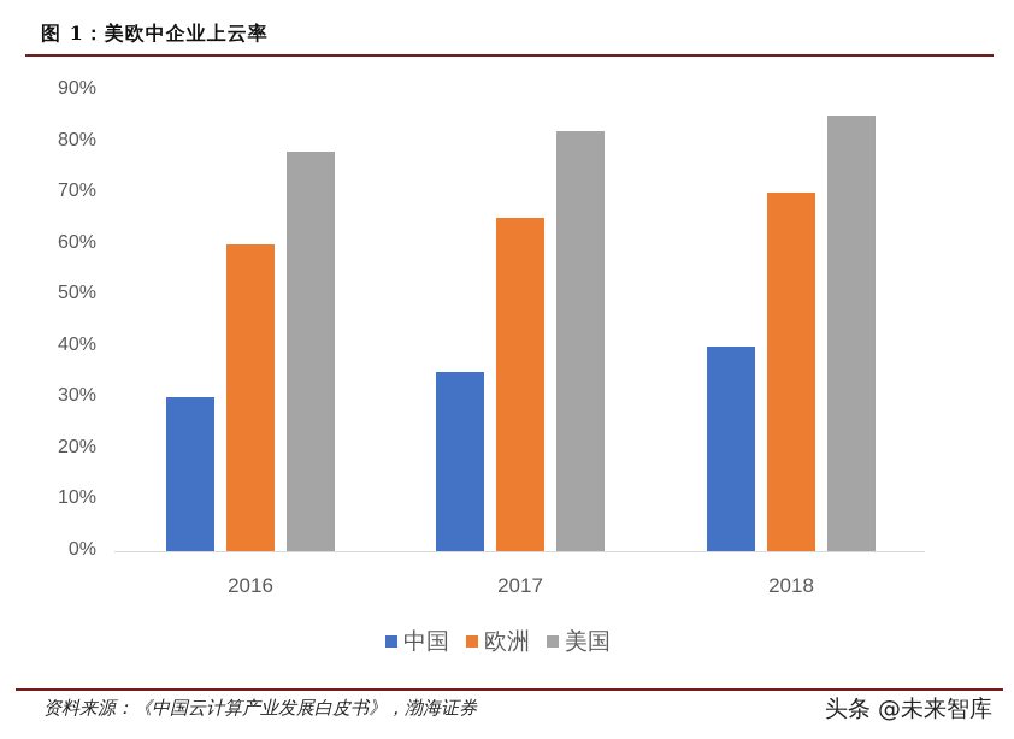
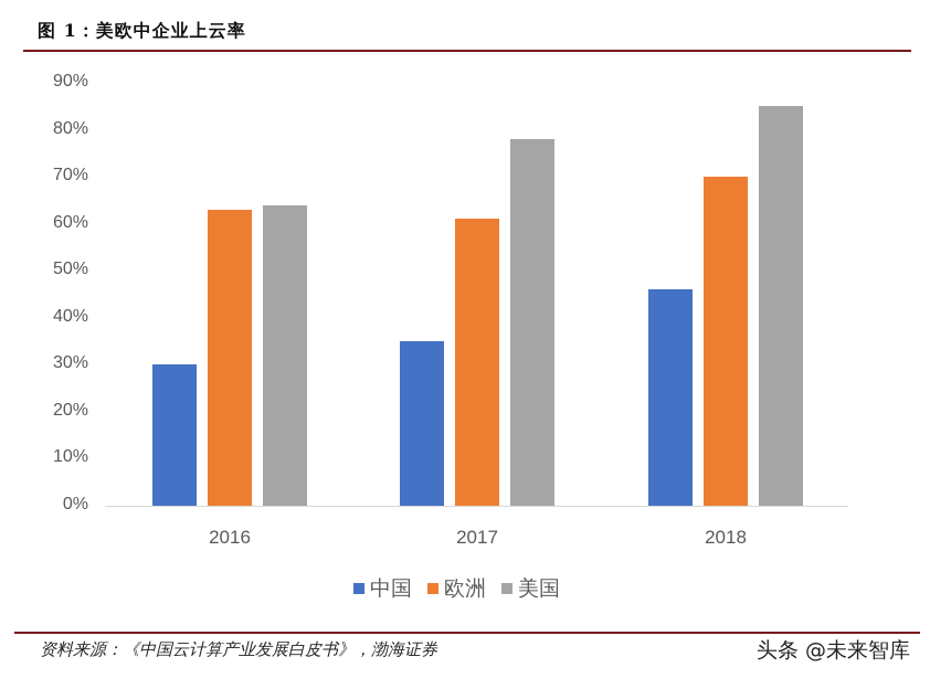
欧洲/2016: 60% -> 63%
美国/2016: 78% -> 64%
欧洲/2017: 65% -> 61%
美国/2017: 82% -> 78%
中国/2018: 40% -> 46%
